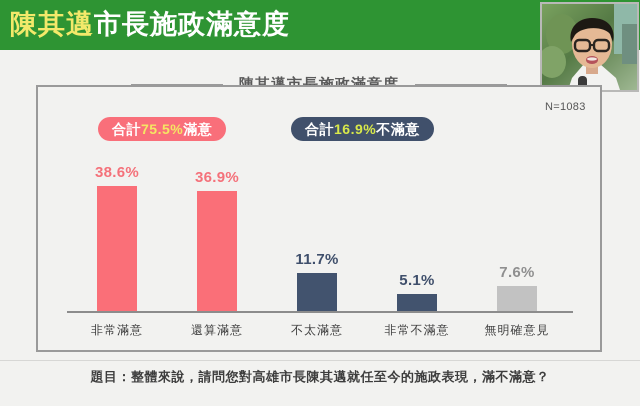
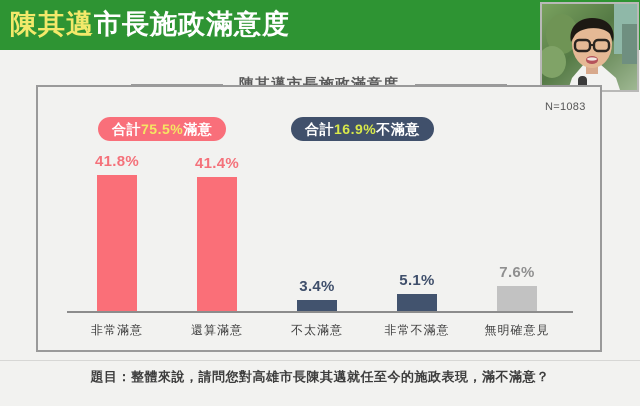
非常滿意: 38.6% -> 41.8%
還算滿意: 36.9% -> 41.4%
不太滿意: 11.7% -> 3.4%
